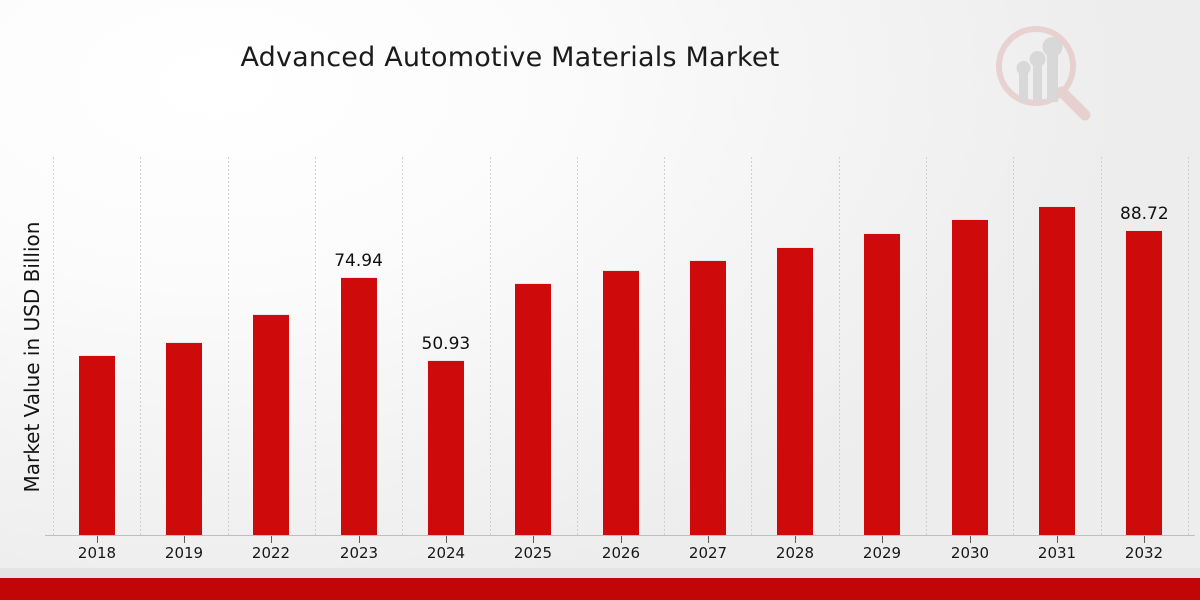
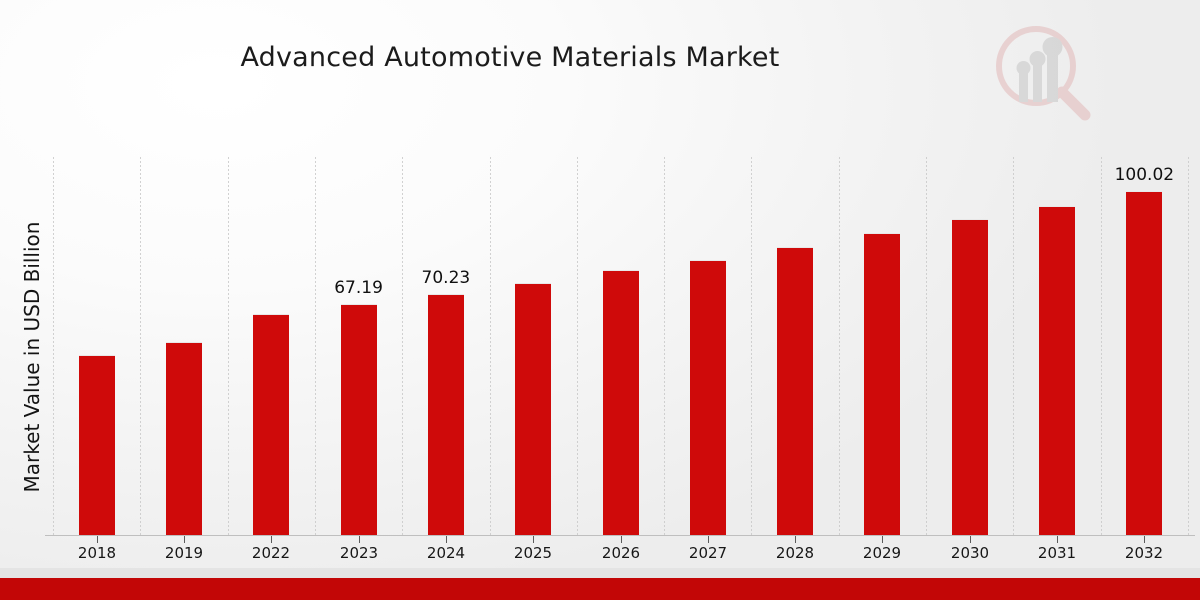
2023: 74.94 -> 67.19
2024: 50.93 -> 70.23
2032: 88.72 -> 100.02
